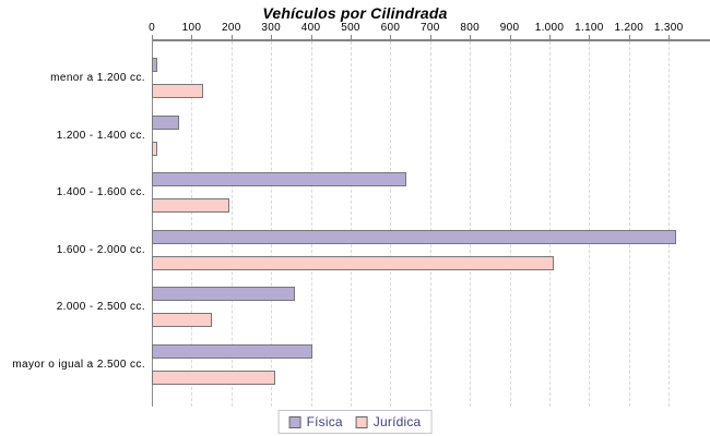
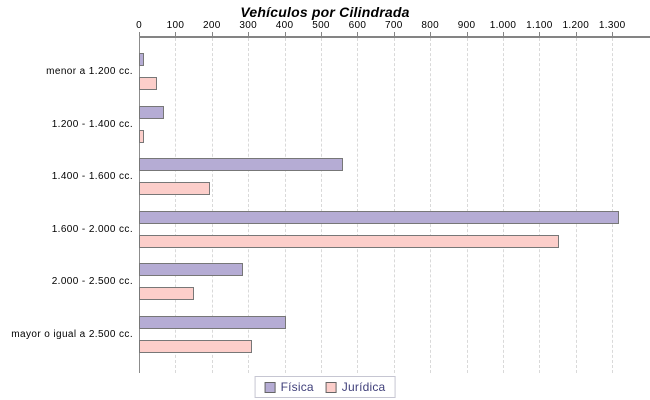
Jurídica/menor a 1.200 cc.: 130 -> 50
Física/1.400 - 1.600 cc.: 640 -> 560
Jurídica/1.600 - 2.000 cc.: 1010 -> 1160
Física/2.000 - 2.500 cc.: 360 -> 280
